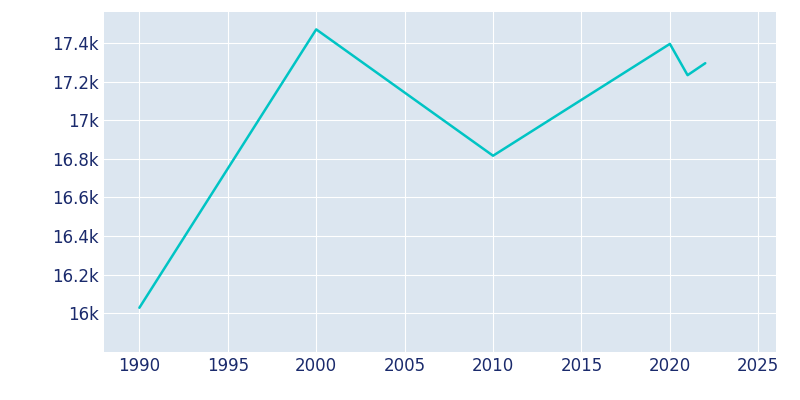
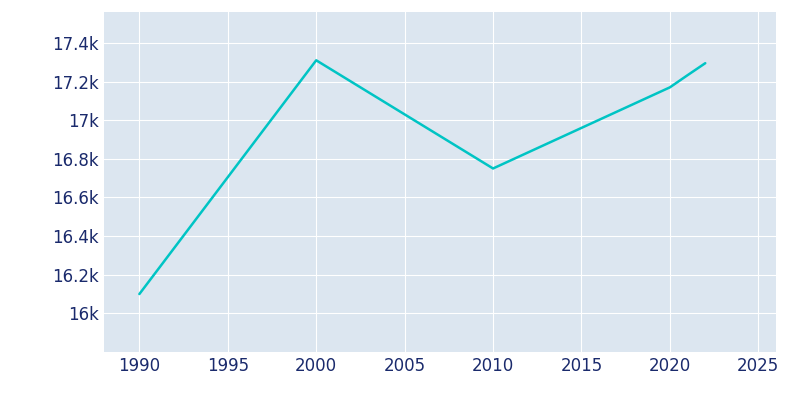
1990: 16.03k -> 16.10k
2000: 17.47k -> 17.31k
2010: 16.82k -> 16.75k
2020: 17.40k -> 17.17k
